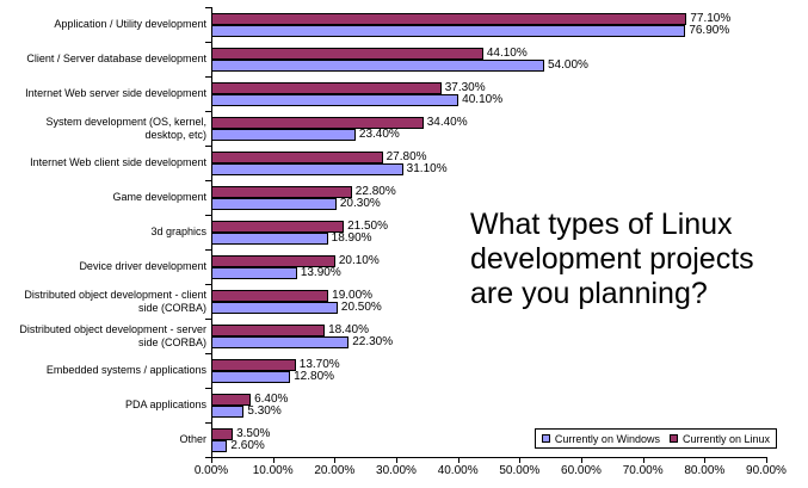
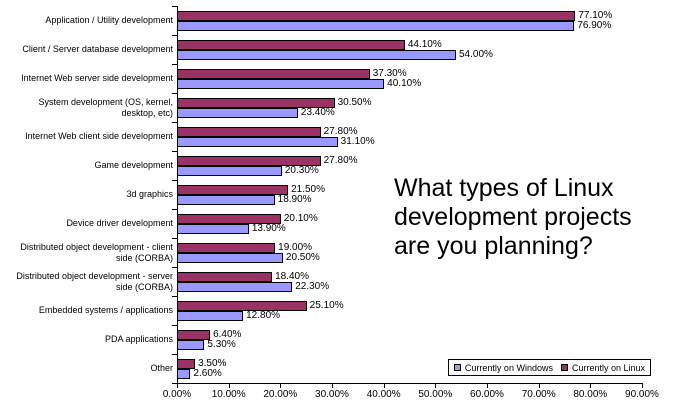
Currently on Linux/System development (OS, kernel, desktop, etc): 34.40% -> 30.50%
Currently on Linux/Game development: 22.80% -> 27.80%
Currently on Linux/Embedded systems / applications: 13.70% -> 25.10%
